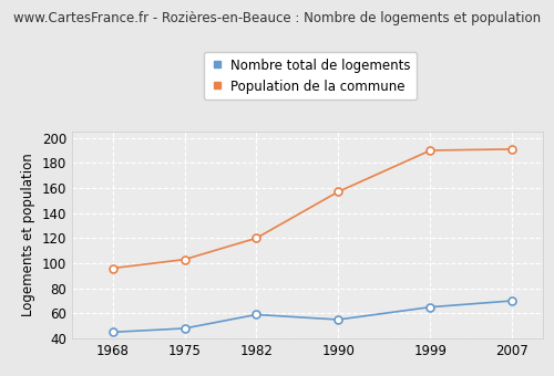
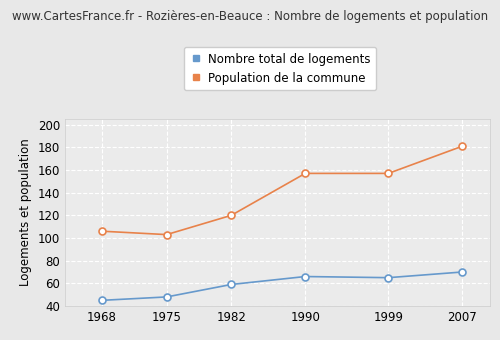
Population de la commune/1968: 96 -> 106
Nombre total de logements/1990: 55 -> 66
Population de la commune/1999: 190 -> 157
Population de la commune/2007: 191 -> 181
